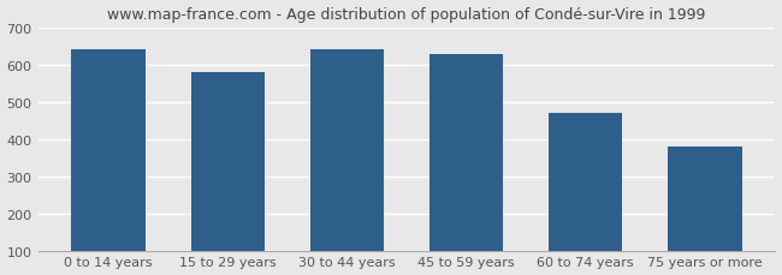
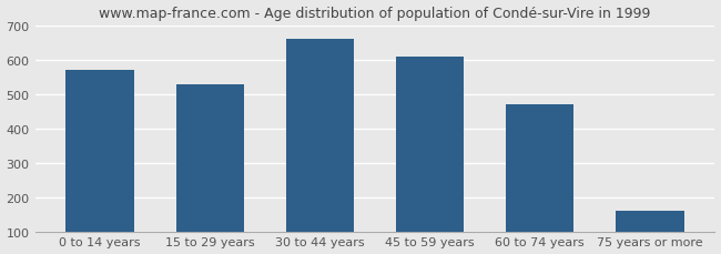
0 to 14 years: 640 -> 570
15 to 29 years: 580 -> 530
30 to 44 years: 640 -> 660
45 to 59 years: 630 -> 610
75 years or more: 380 -> 160
